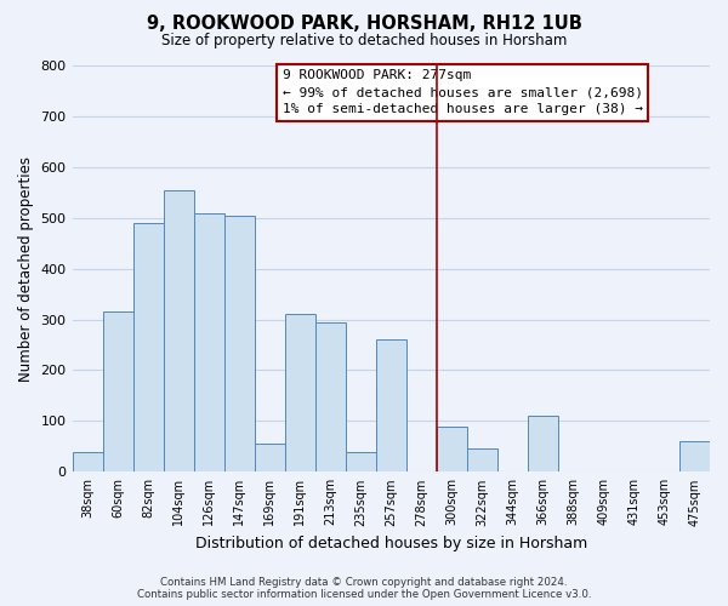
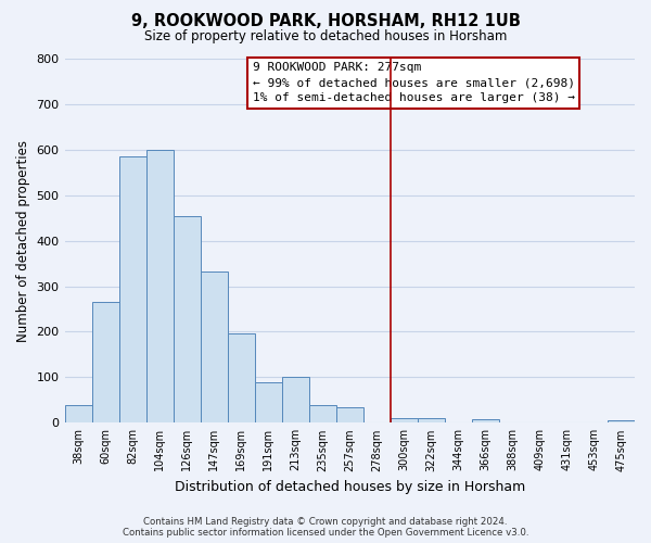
60sqm: 315 -> 265
82sqm: 490 -> 585
104sqm: 555 -> 600
126sqm: 510 -> 453
147sqm: 505 -> 332
169sqm: 55 -> 196
191sqm: 310 -> 90
213sqm: 295 -> 100
257sqm: 260 -> 33
300sqm: 90 -> 10
322sqm: 45 -> 11
366sqm: 110 -> 8
475sqm: 60 -> 5
